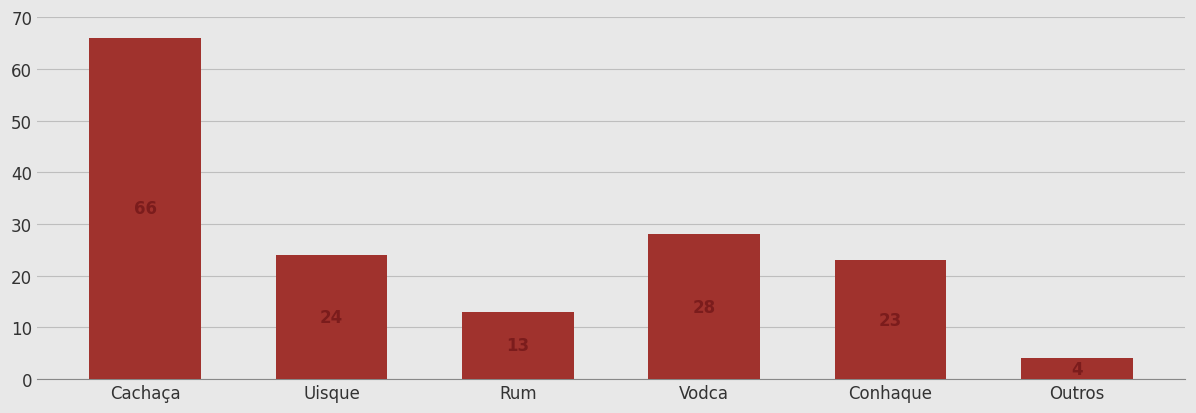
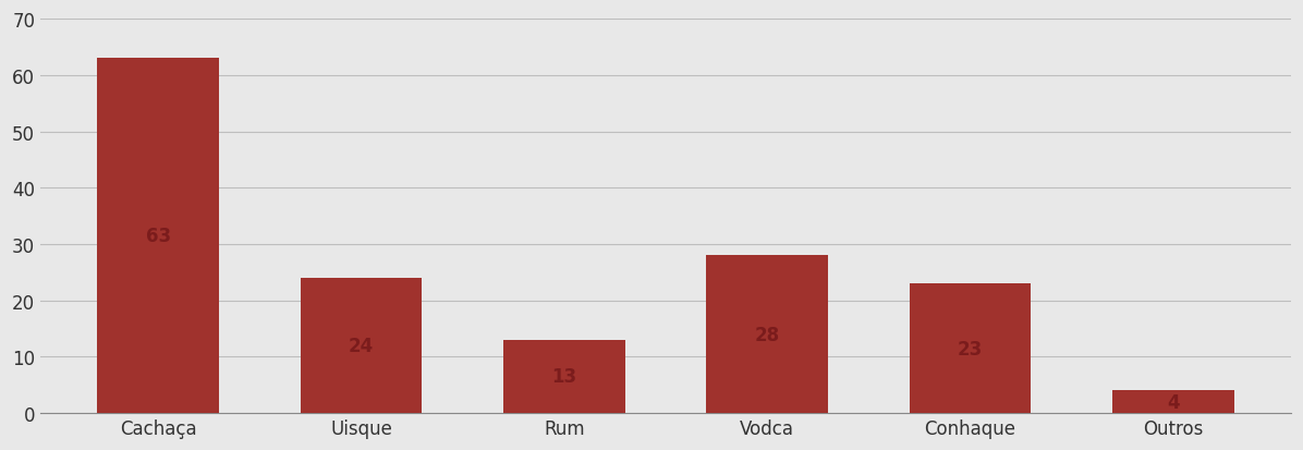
Cachaça: 66 -> 63
